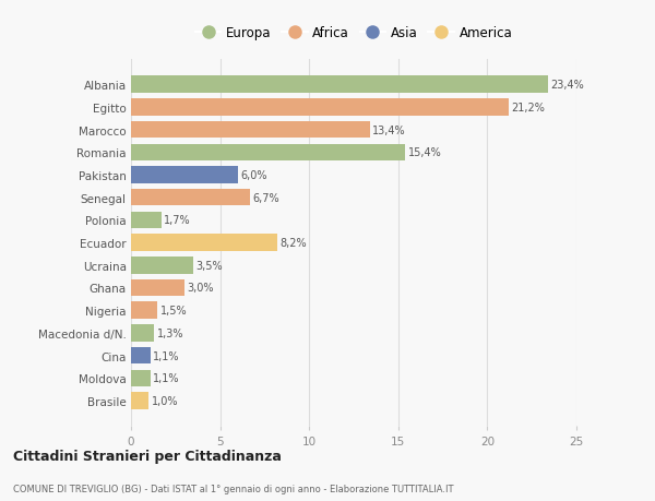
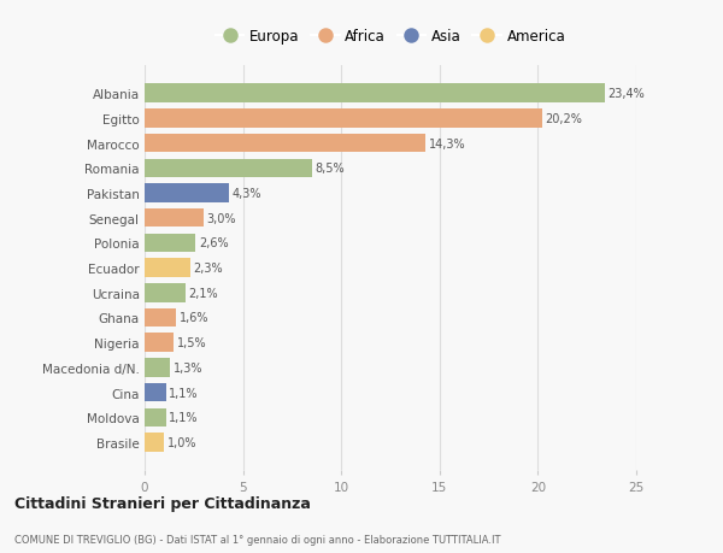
Egitto: 21,2% -> 20,2%
Marocco: 13,4% -> 14,3%
Romania: 15,4% -> 8,5%
Pakistan: 6,0% -> 4,3%
Senegal: 6,7% -> 3,0%
Polonia: 1,7% -> 2,6%
Ecuador: 8,2% -> 2,3%
Ucraina: 3,5% -> 2,1%
Ghana: 3,0% -> 1,6%
